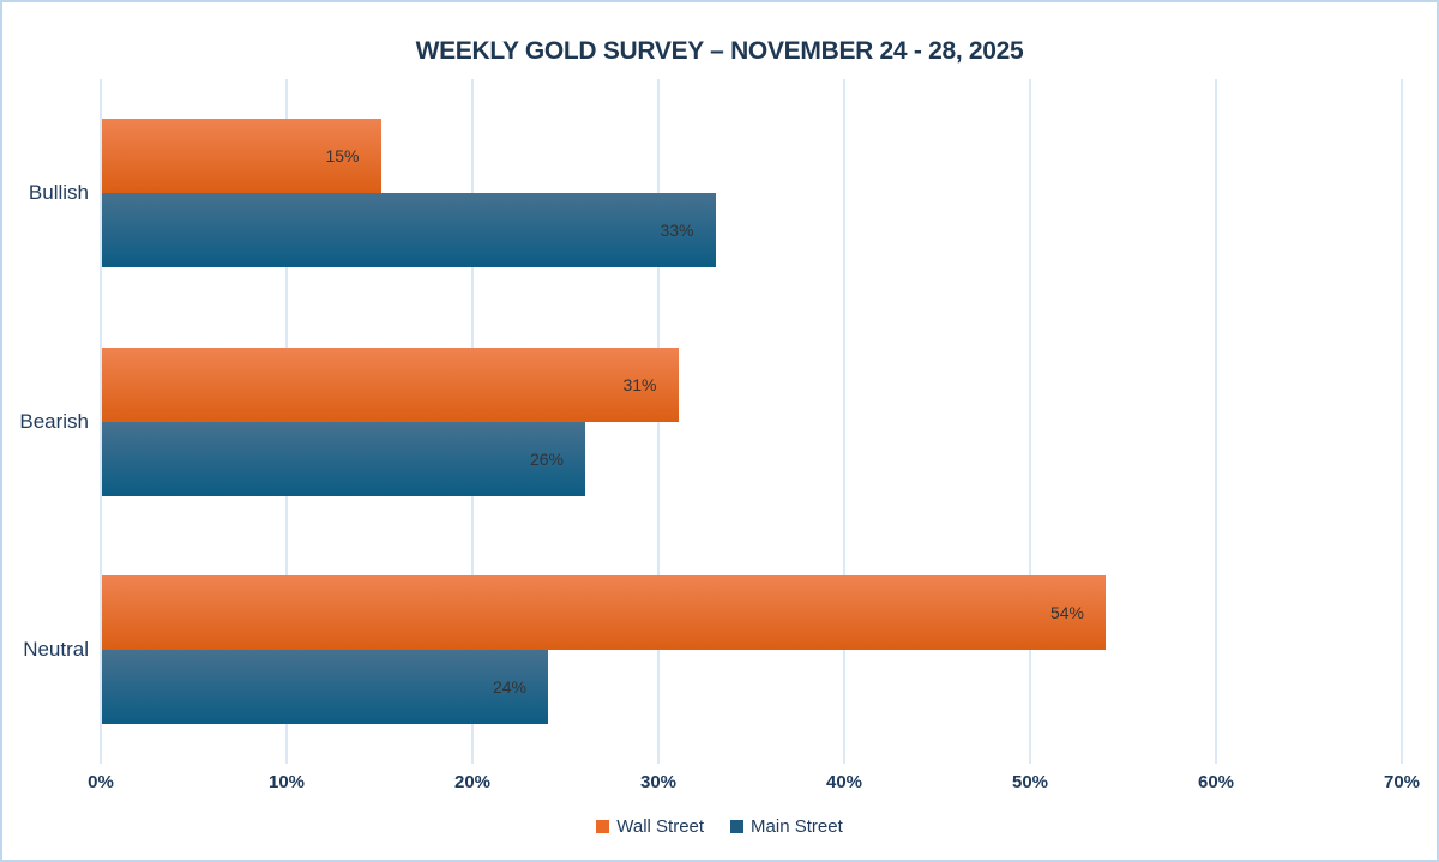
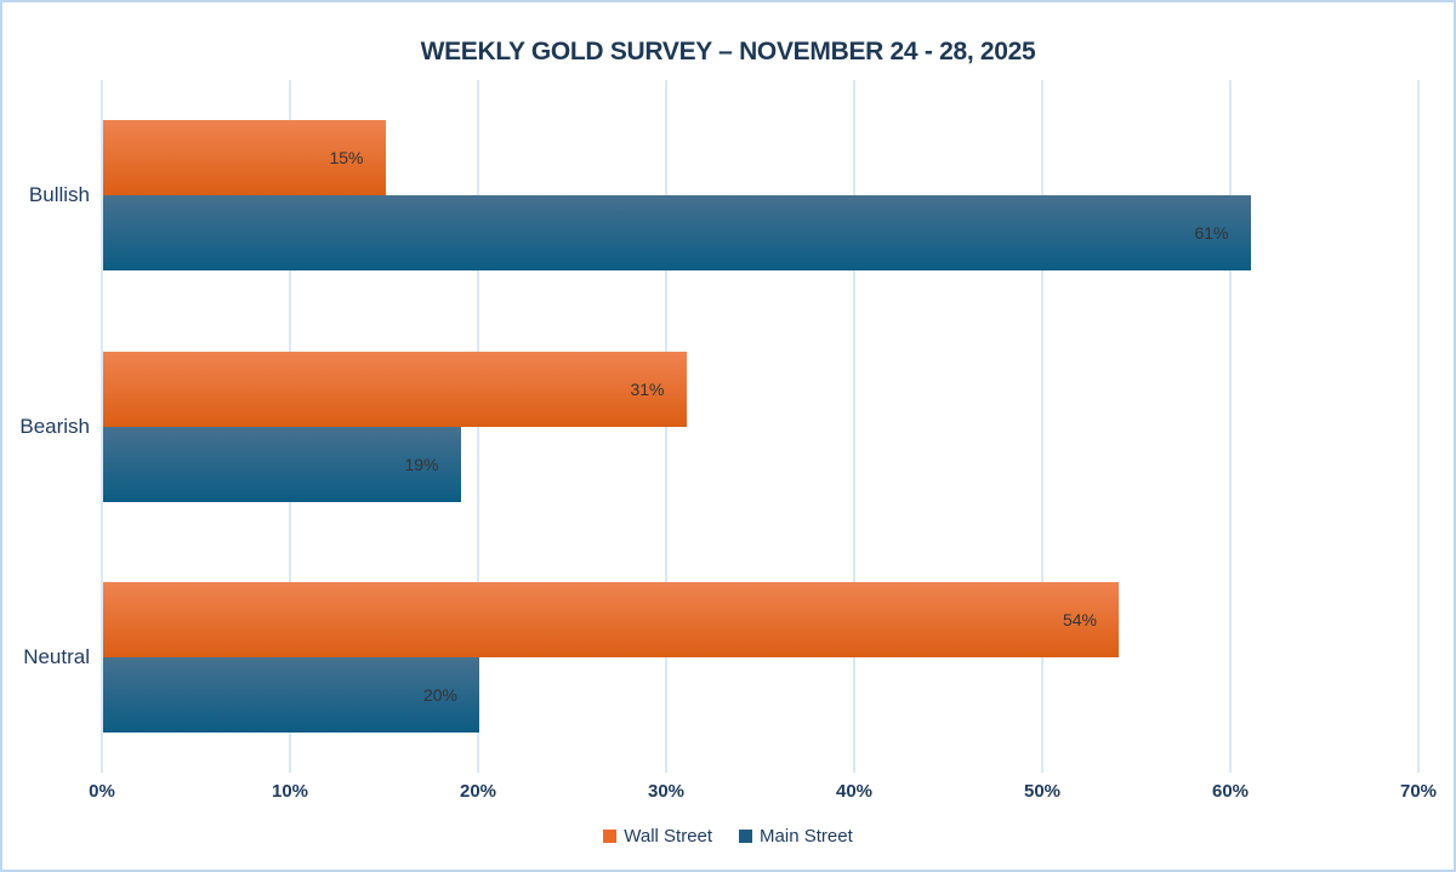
Main Street/Bullish: 33% -> 61%
Main Street/Bearish: 26% -> 19%
Main Street/Neutral: 24% -> 20%
